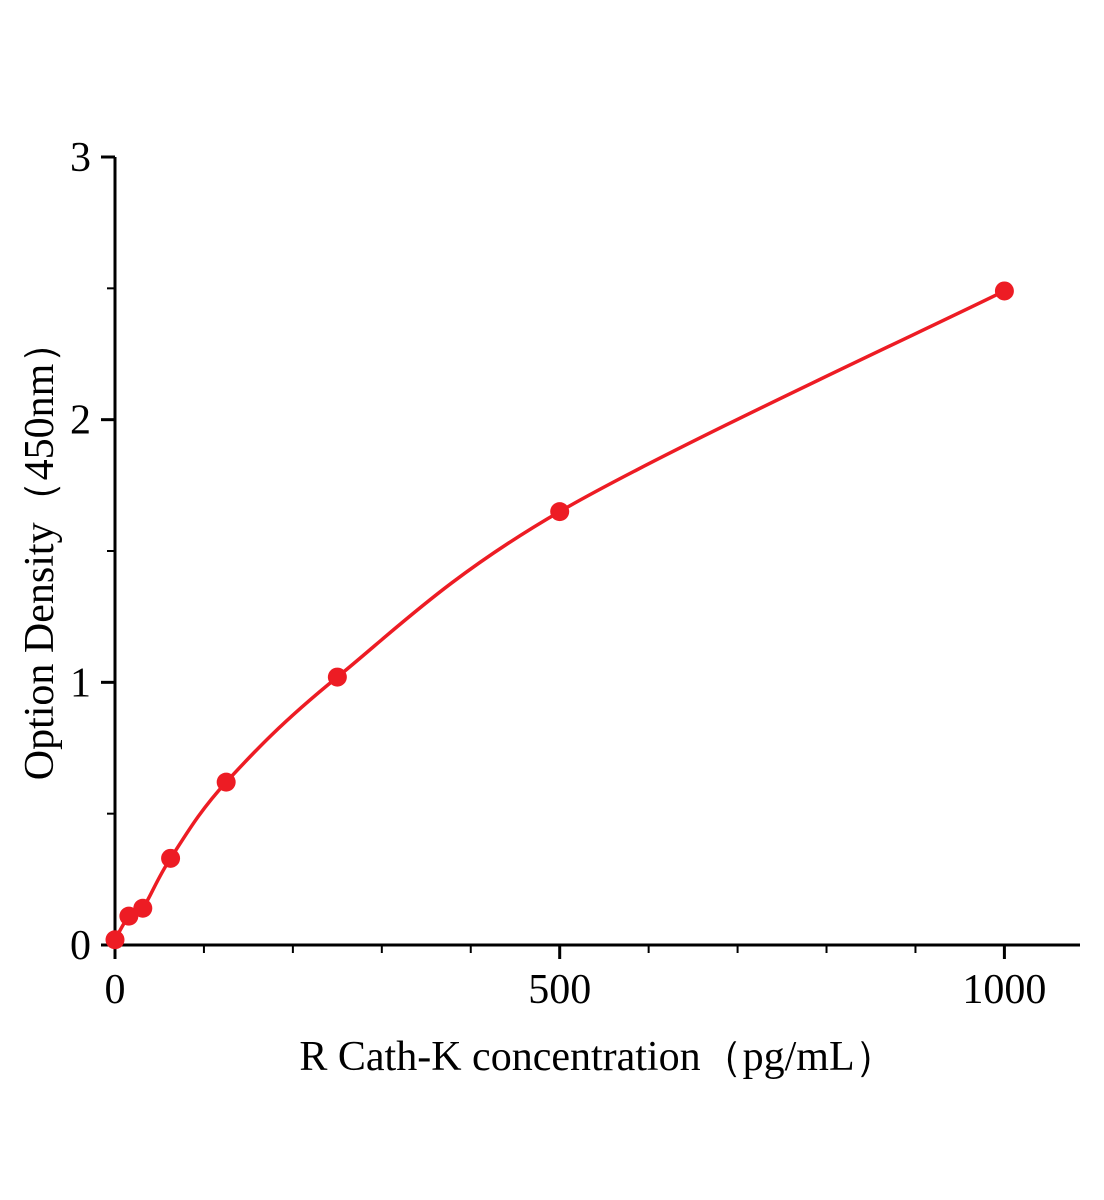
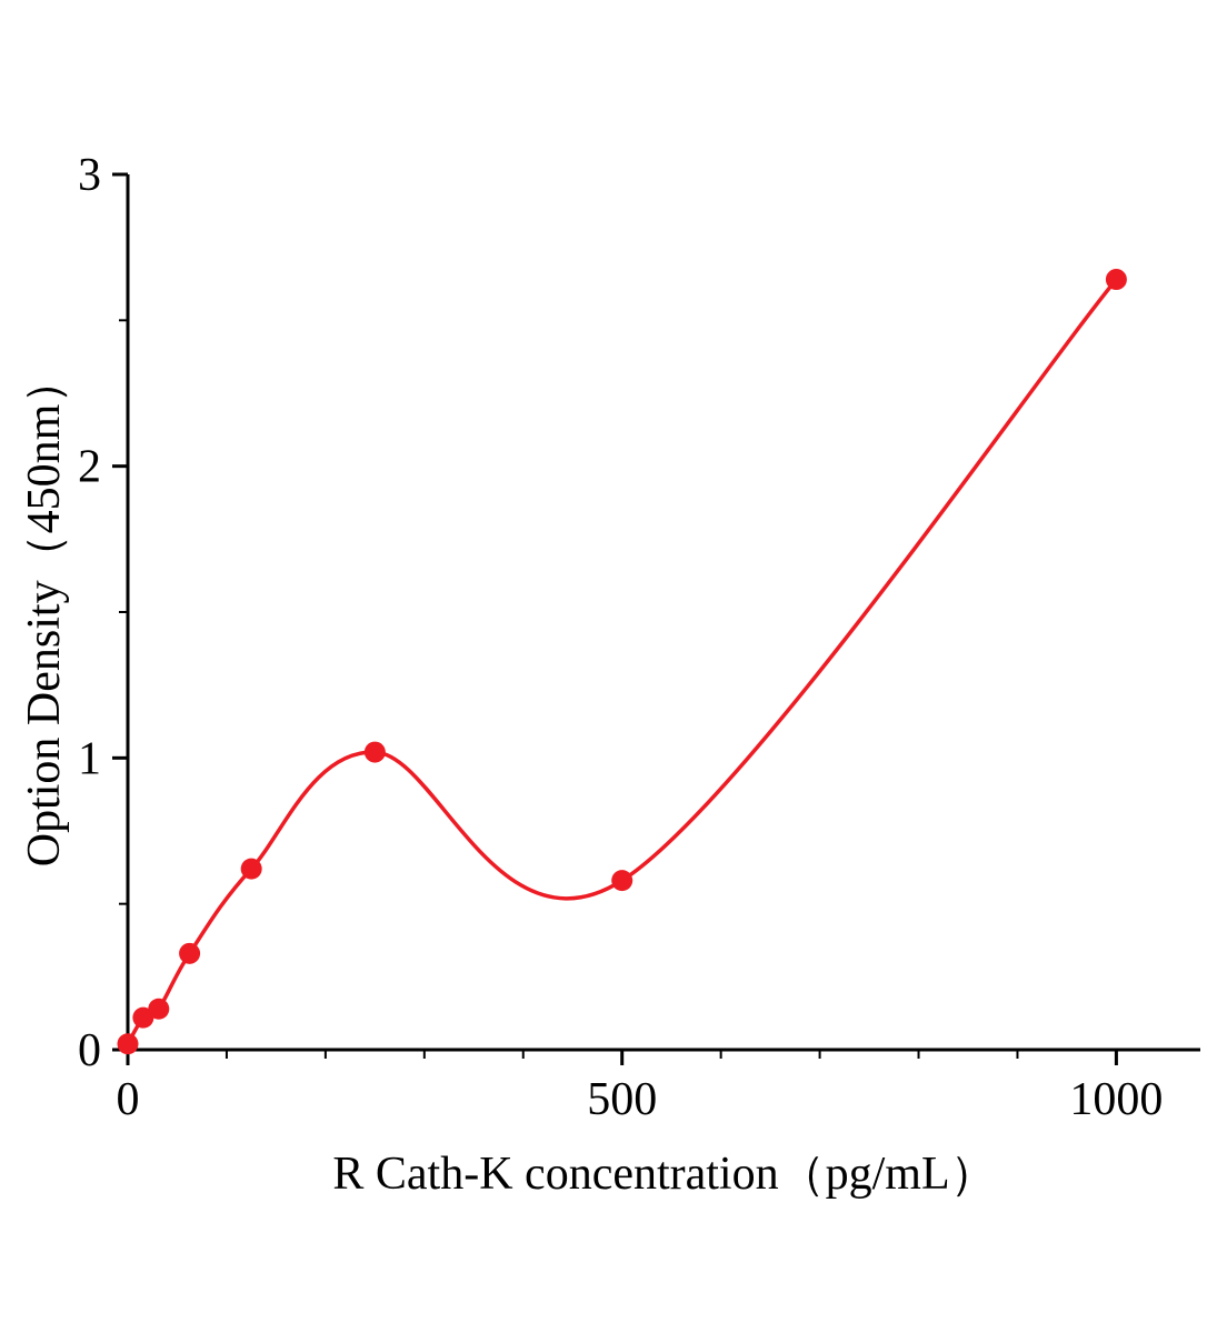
500: 1.65 -> 0.58
1000: 2.49 -> 2.64
